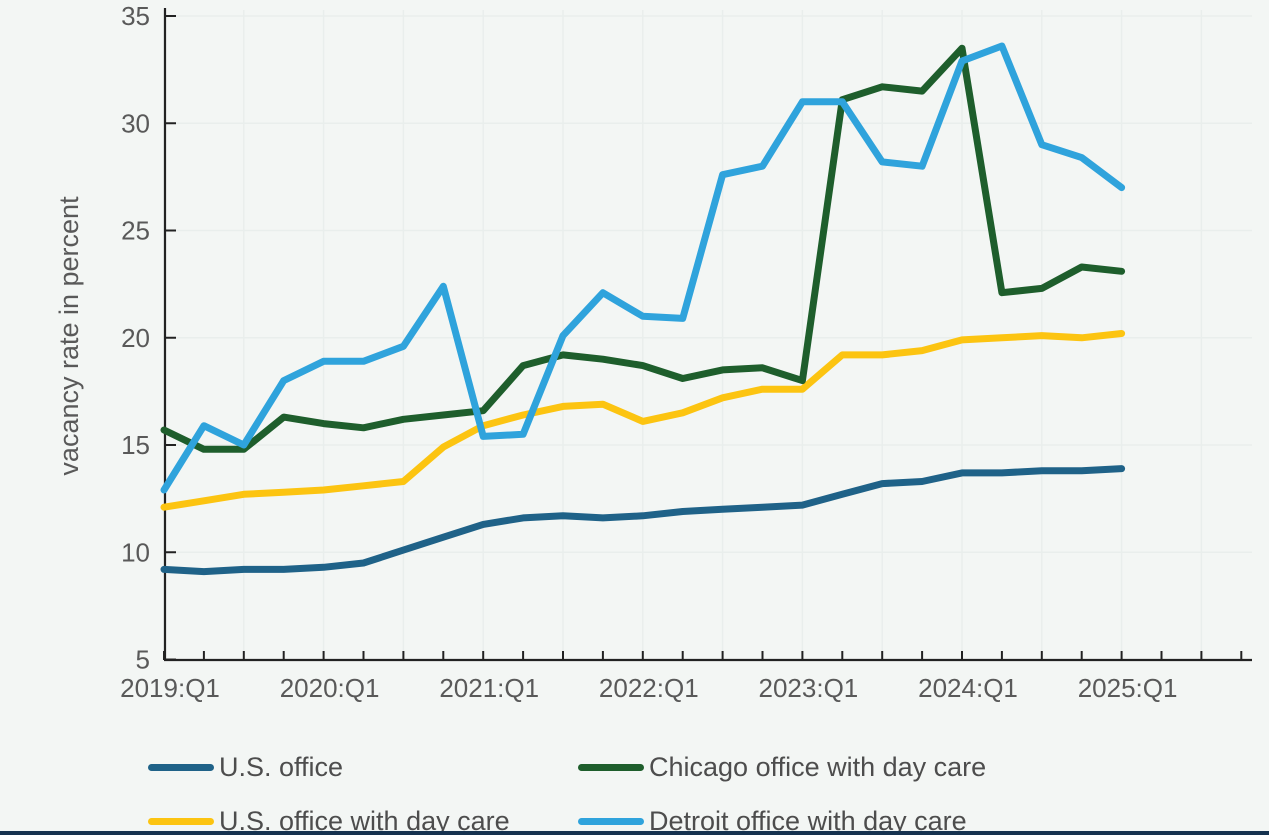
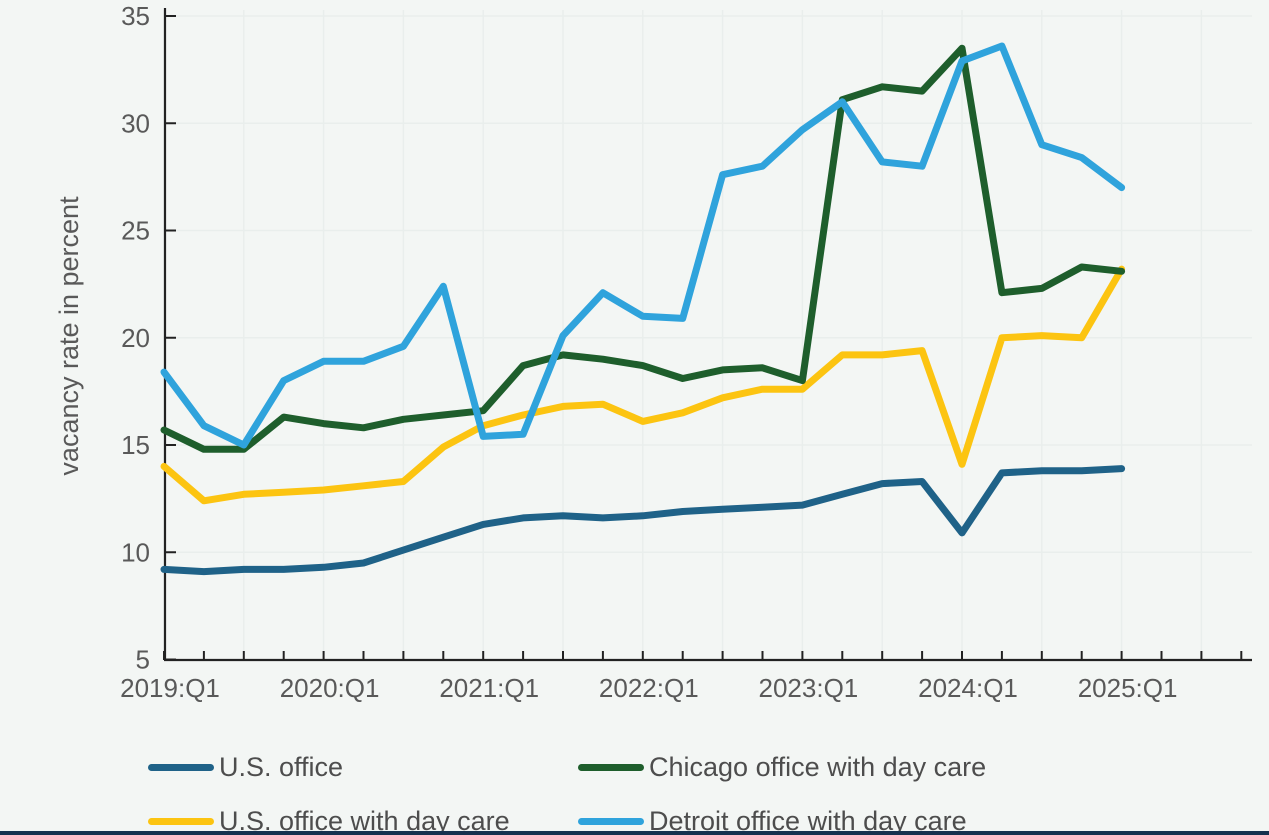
U.S. office with day care/2019:Q1: 12.1 -> 14.0
Detroit office with day care/2019:Q1: 12.9 -> 18.4
Detroit office with day care/2023:Q1: 31.0 -> 29.7
U.S. office/2024:Q1: 13.7 -> 10.9
U.S. office with day care/2024:Q1: 19.9 -> 14.1
U.S. office with day care/2025:Q1: 20.2 -> 23.2
